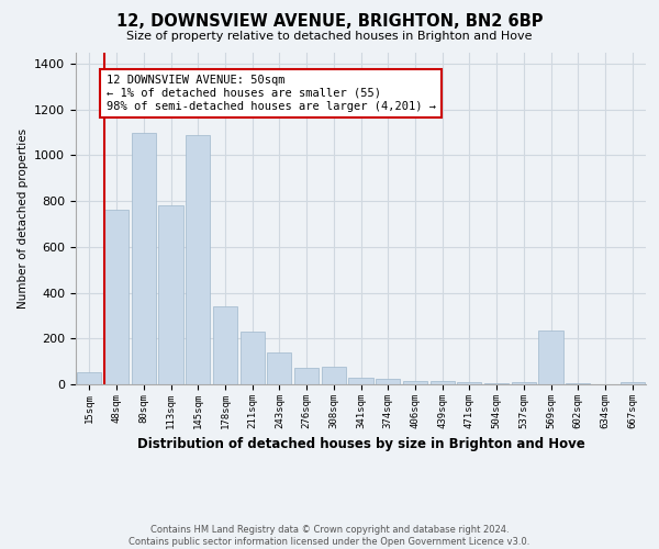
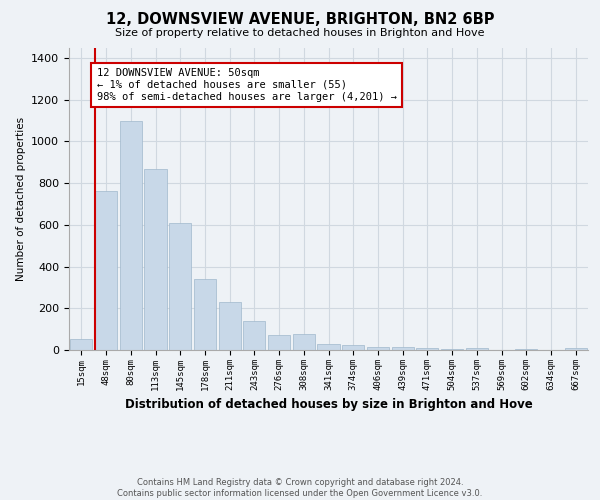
113sqm: 780 -> 870
145sqm: 1090 -> 610
569sqm: 235 -> 2
